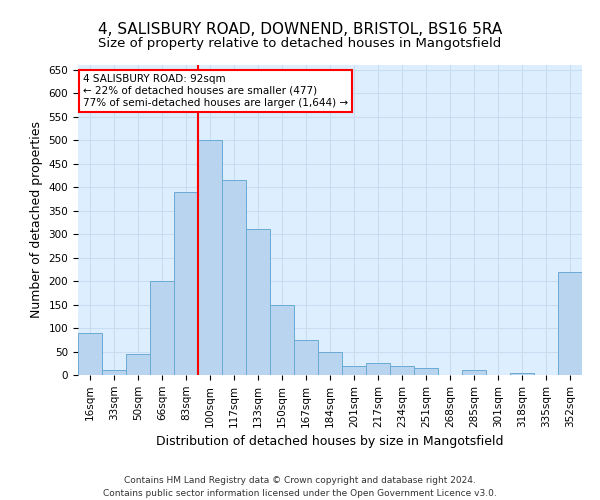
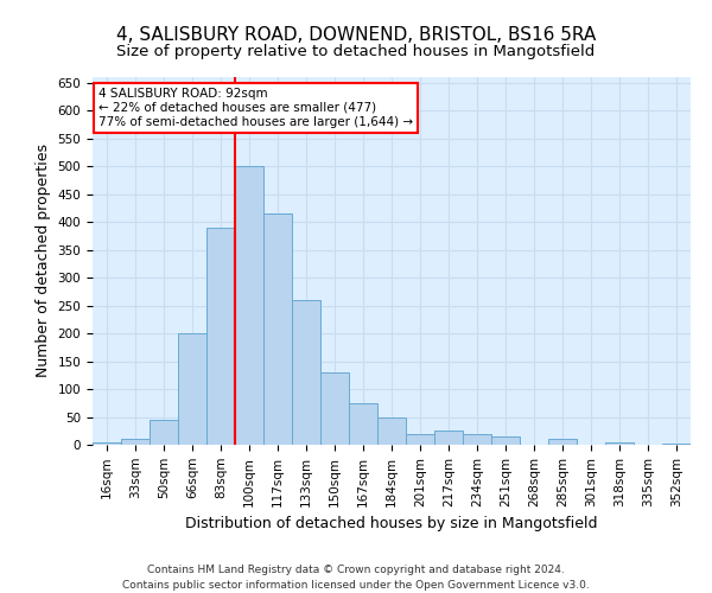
16sqm: 90 -> 5
133sqm: 310 -> 260
150sqm: 150 -> 130
352sqm: 220 -> 3
